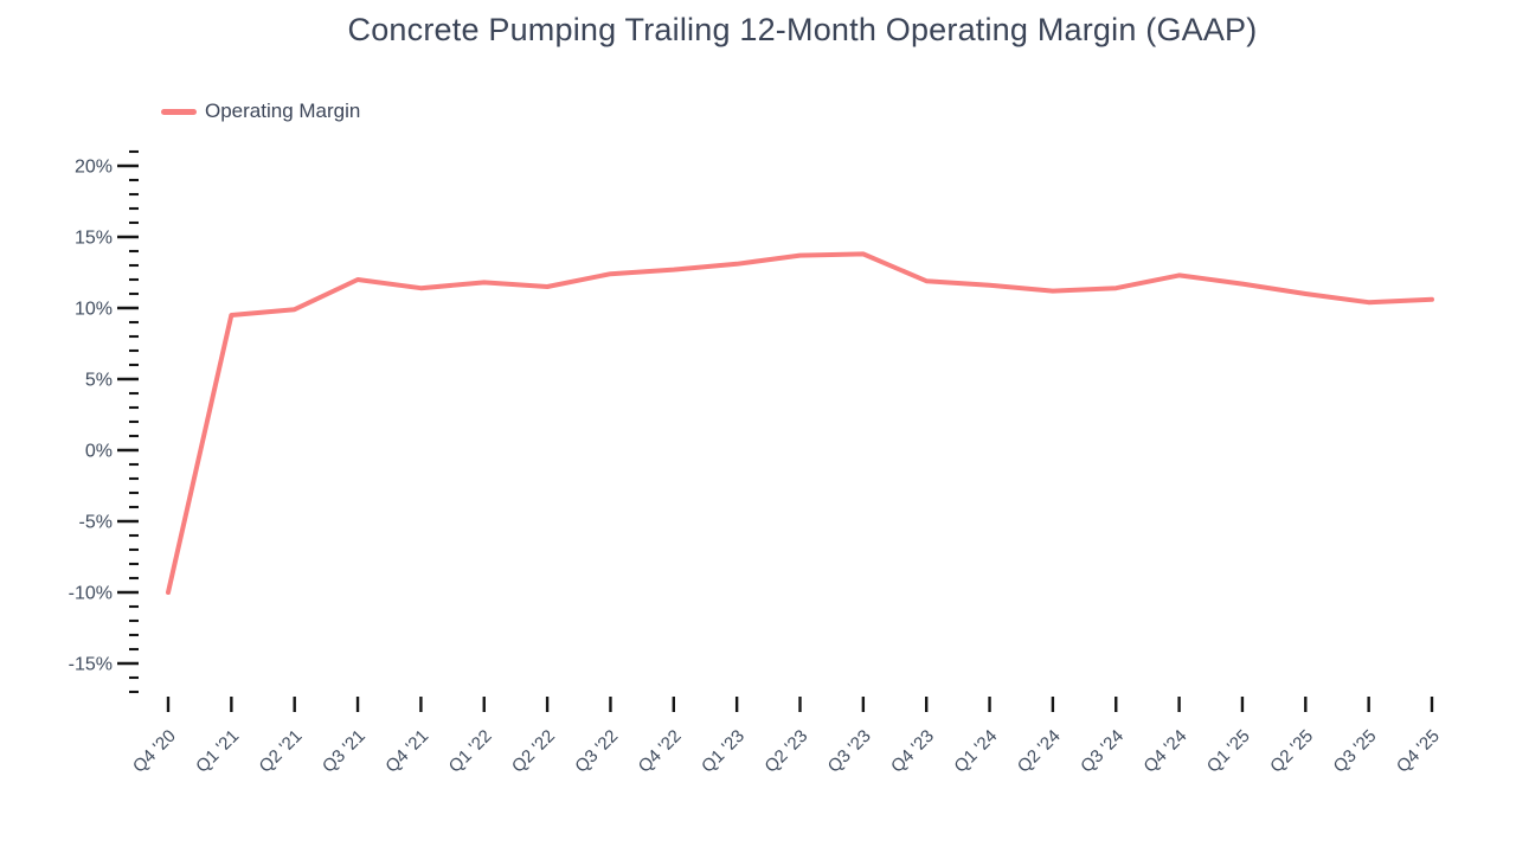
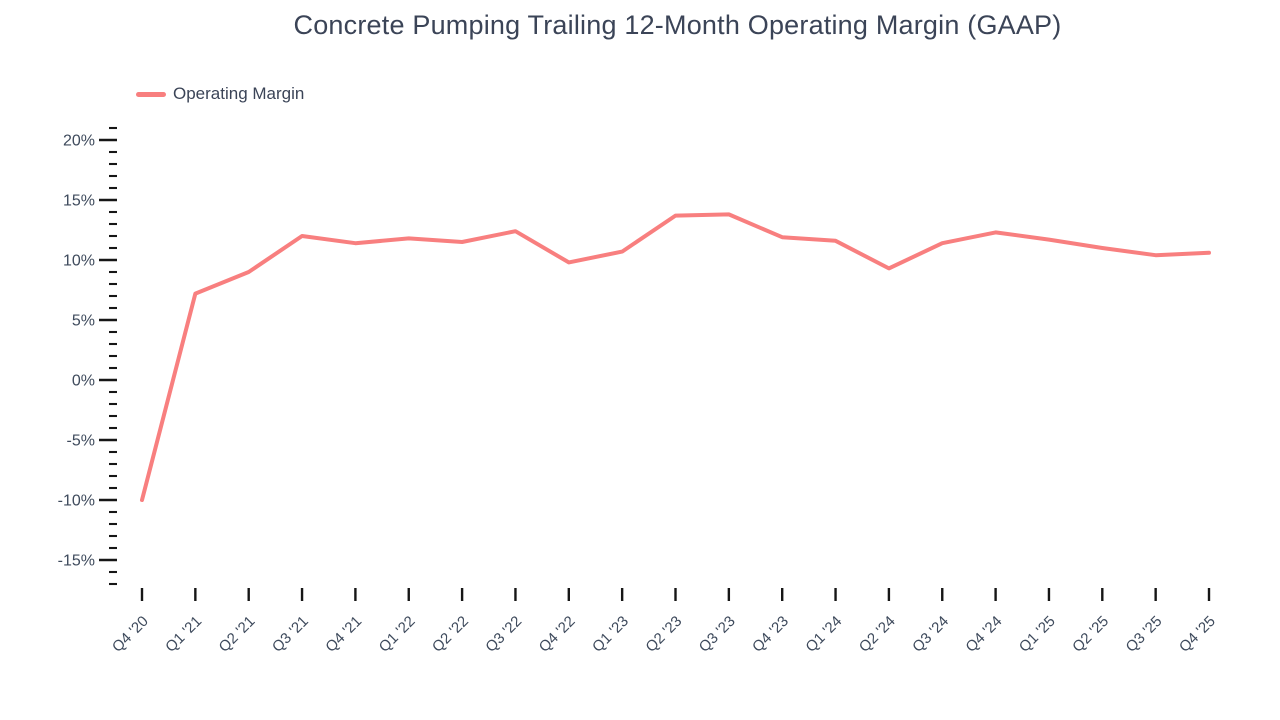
Q1 '21: 9.5% -> 7.2%
Q2 '21: 9.9% -> 9.0%
Q4 '22: 12.7% -> 9.8%
Q1 '23: 13.1% -> 10.7%
Q2 '24: 11.2% -> 9.3%
